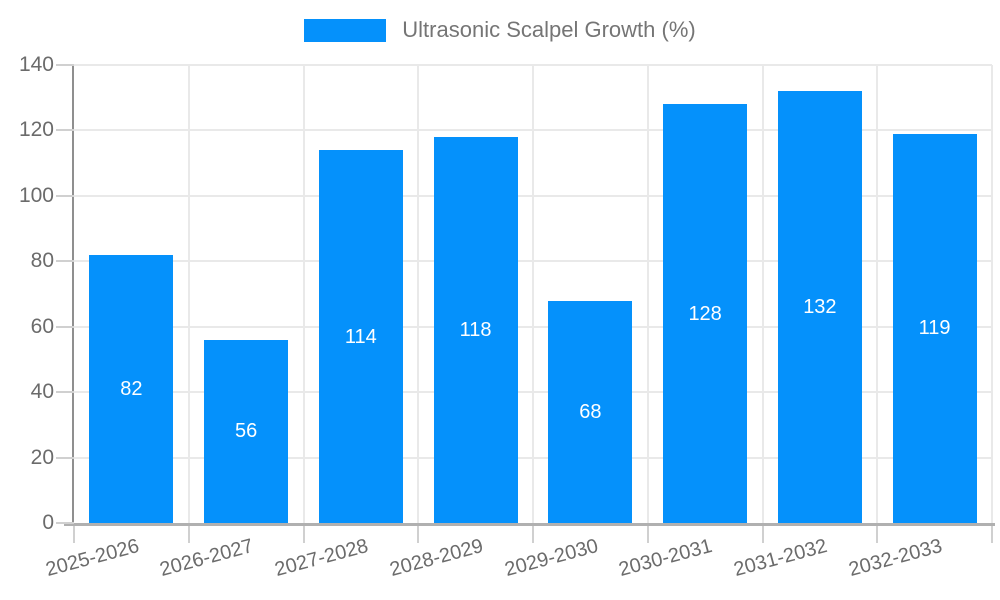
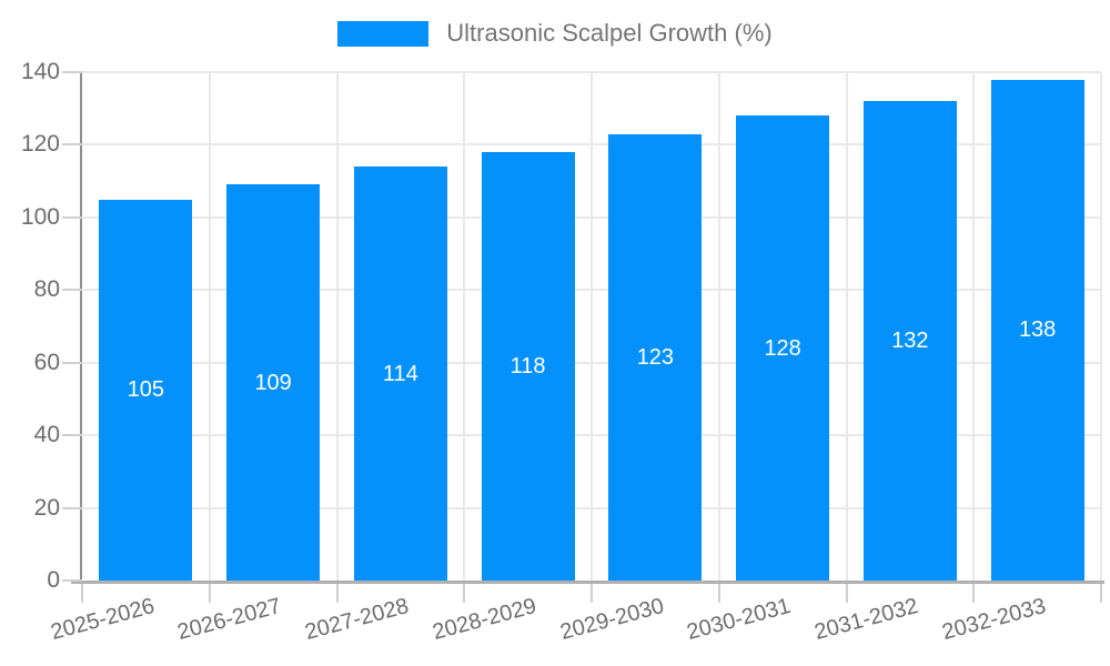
2025-2026: 82 -> 105
2026-2027: 56 -> 109
2029-2030: 68 -> 123
2032-2033: 119 -> 138
